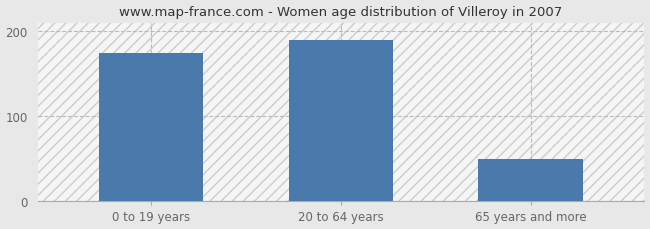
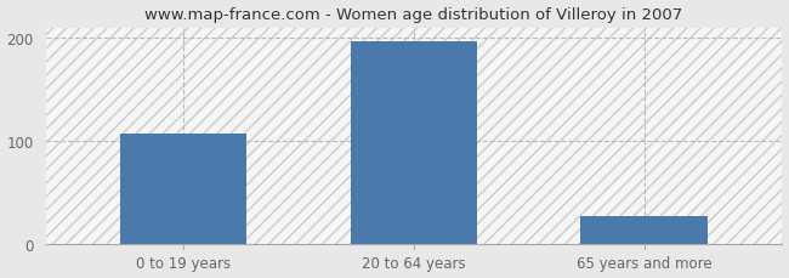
0 to 19 years: 174 -> 108
20 to 64 years: 190 -> 197
65 years and more: 50 -> 27
